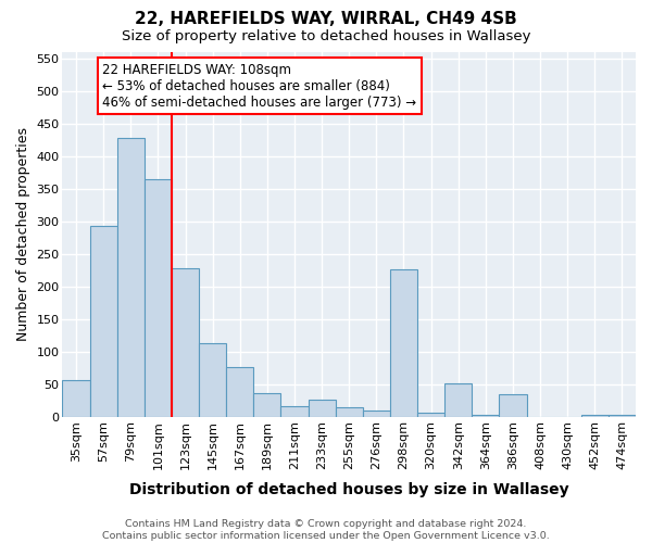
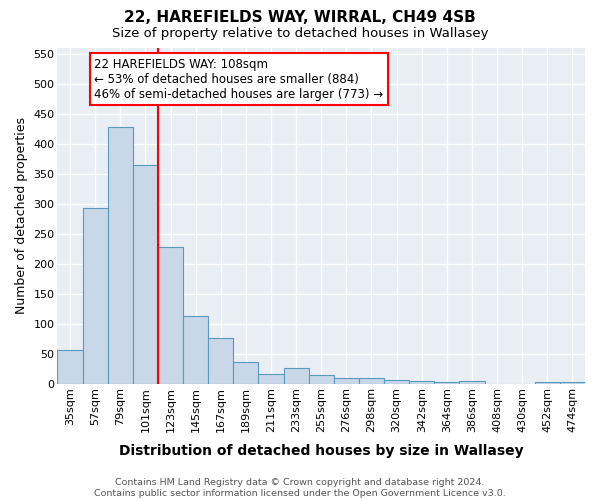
298sqm: 226 -> 11
342sqm: 52 -> 5
386sqm: 36 -> 5
